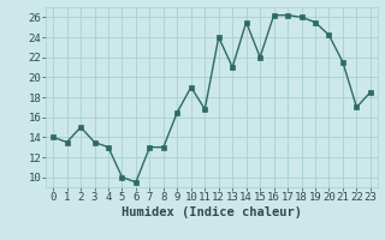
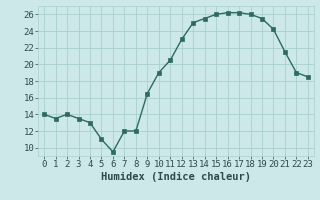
2: 15.0 -> 14.0
5: 10.0 -> 11.0
7: 13.0 -> 12.0
8: 13.0 -> 12.0
11: 16.8 -> 20.5
12: 24.0 -> 23.0
13: 21.0 -> 25.0
15: 22.0 -> 26.0
22: 17.0 -> 19.0
